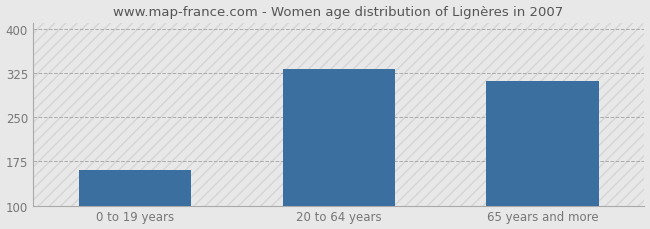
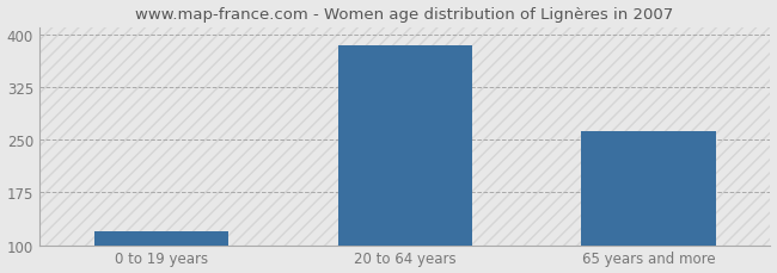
0 to 19 years: 160 -> 120
20 to 64 years: 332 -> 385
65 years and more: 312 -> 263
